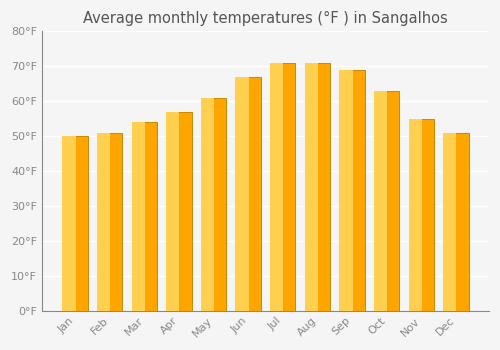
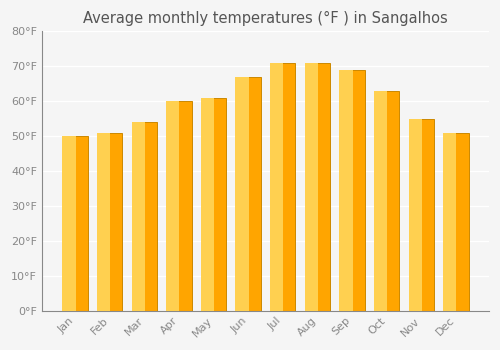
Apr: 57°F -> 60°F
